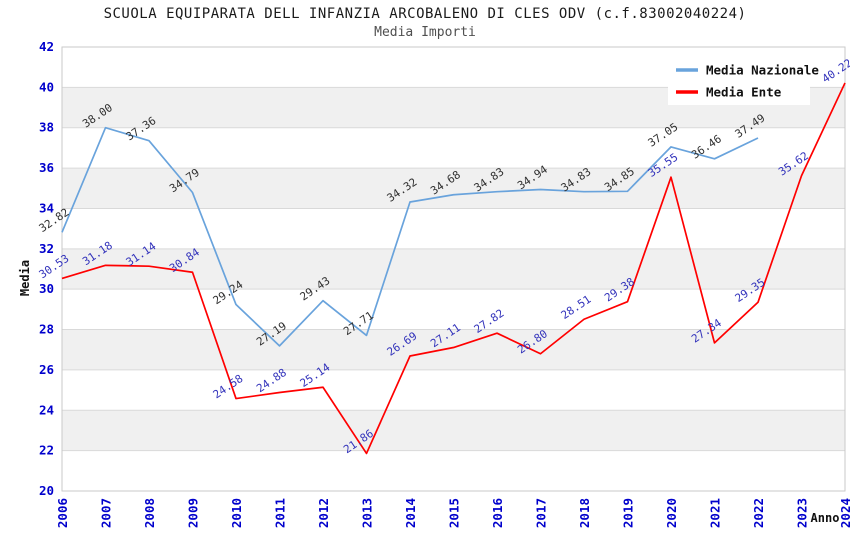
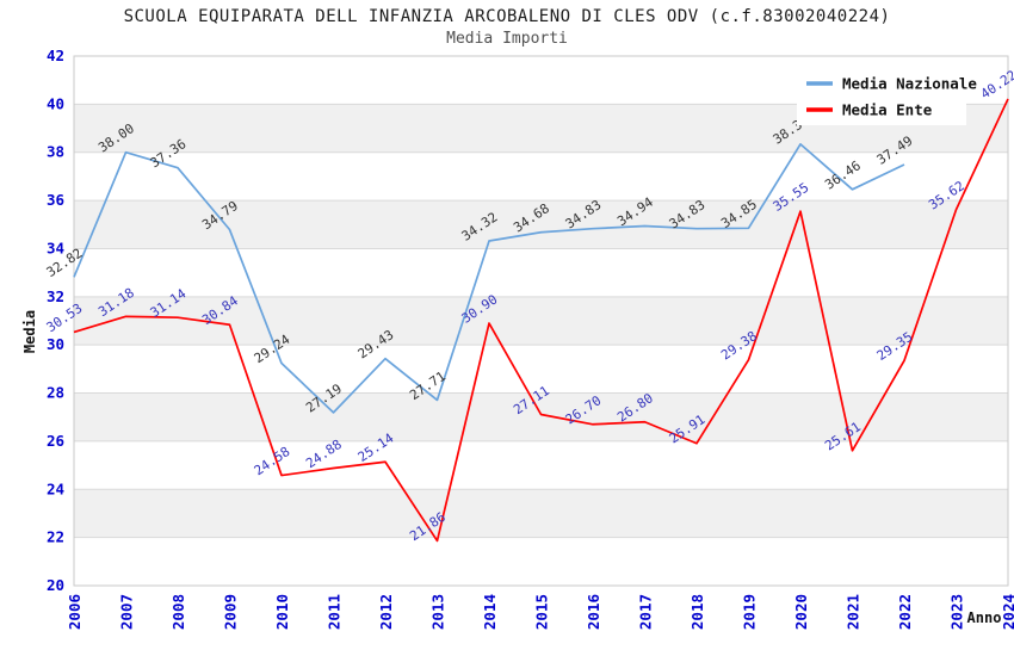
Media Ente/2014: 26.69 -> 30.90
Media Ente/2016: 27.82 -> 26.70
Media Ente/2018: 28.51 -> 25.91
Media Nazionale/2020: 37.05 -> 38.34
Media Ente/2021: 27.34 -> 25.61
